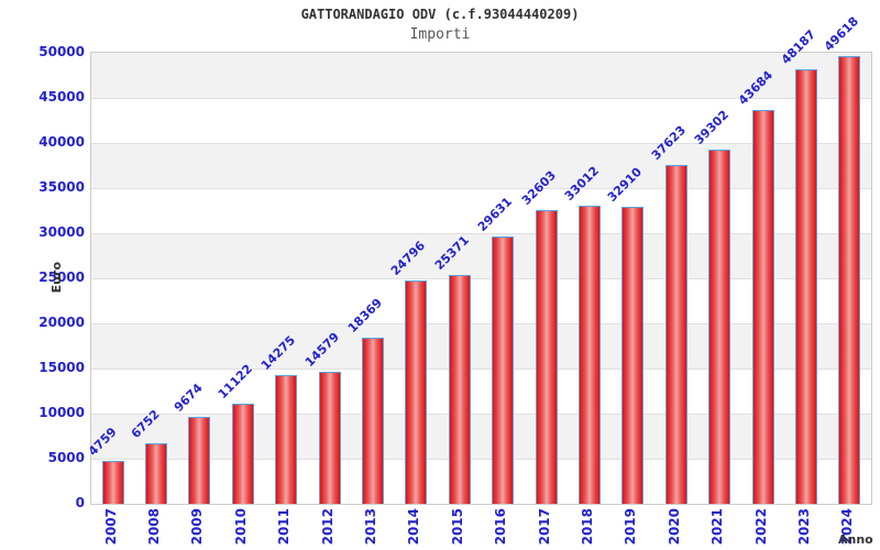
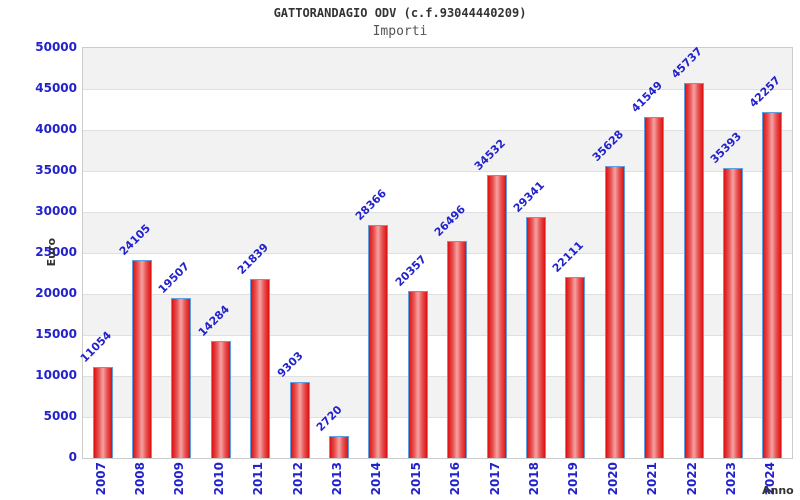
2007: 4759 -> 11054
2008: 6752 -> 24105
2009: 9674 -> 19507
2010: 11122 -> 14284
2011: 14275 -> 21839
2012: 14579 -> 9303
2013: 18369 -> 2720
2014: 24796 -> 28366
2015: 25371 -> 20357
2016: 29631 -> 26496
2017: 32603 -> 34532
2018: 33012 -> 29341
2019: 32910 -> 22111
2020: 37623 -> 35628
2021: 39302 -> 41549
2022: 43684 -> 45737
2023: 48187 -> 35393
2024: 49618 -> 42257
